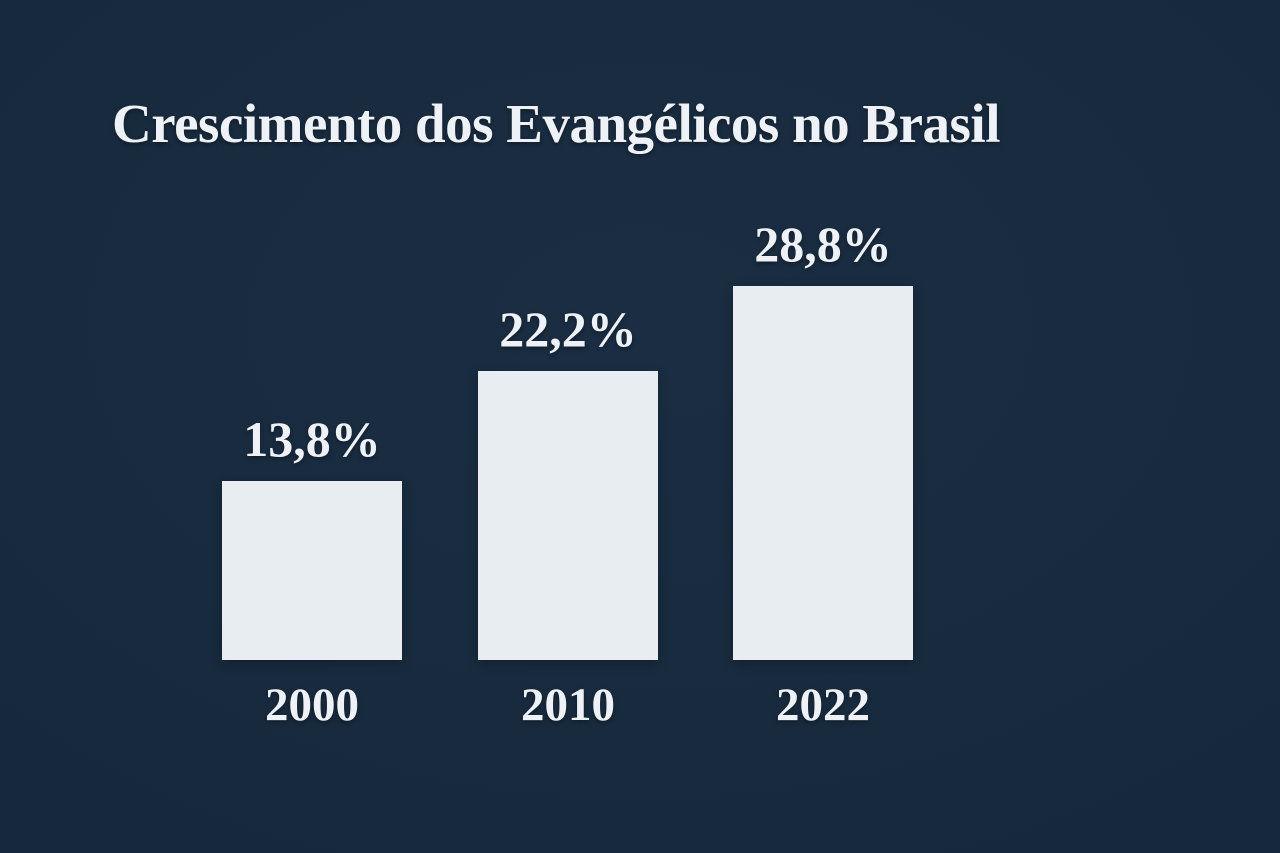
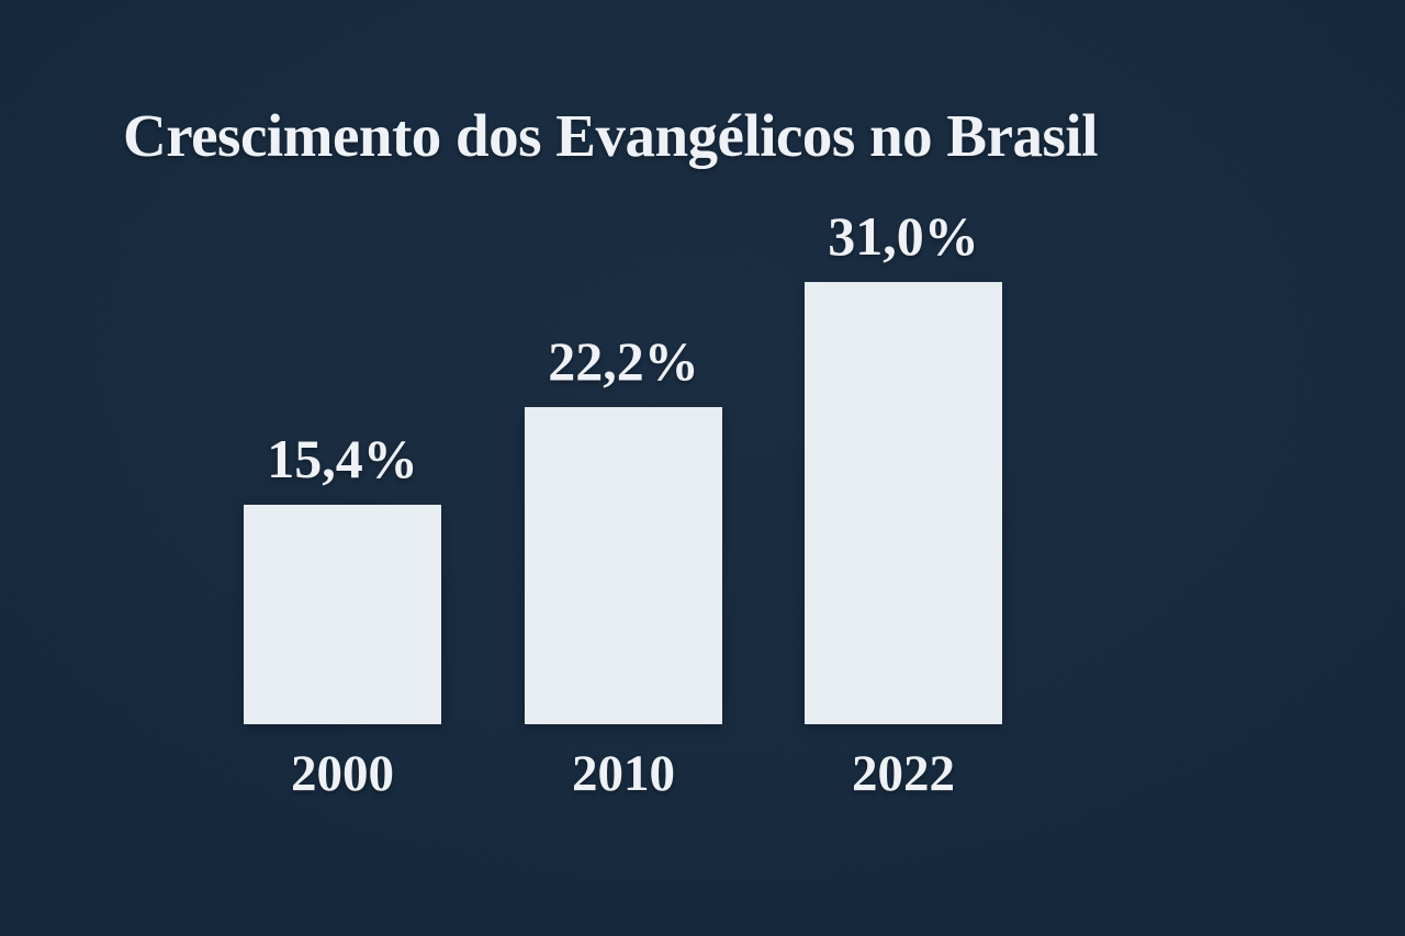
2000: 13,8% -> 15,4%
2022: 28,8% -> 31,0%
